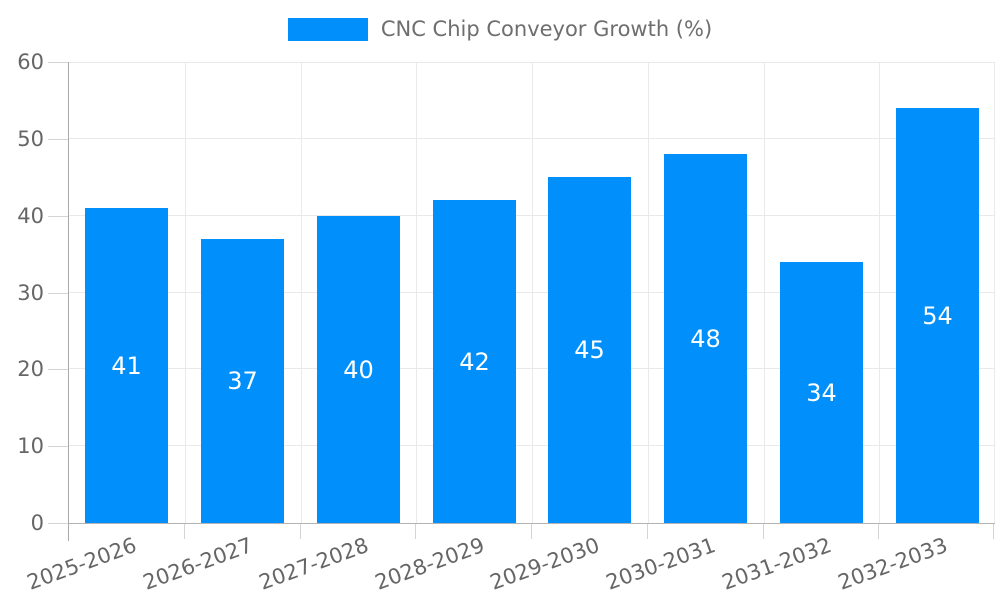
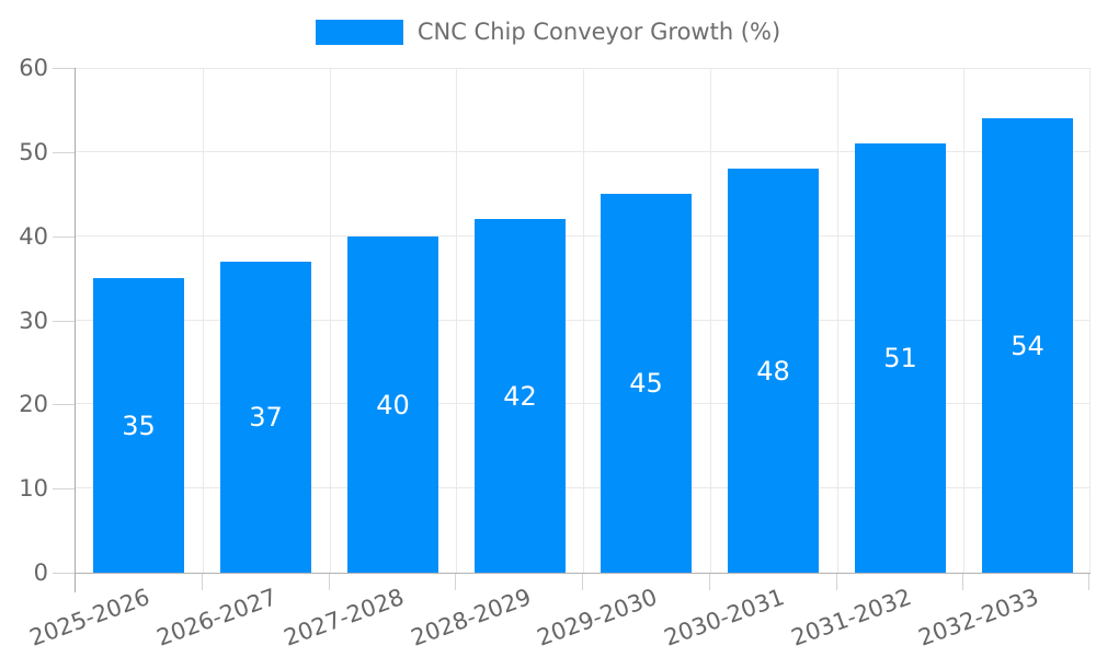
2025-2026: 41 -> 35
2031-2032: 34 -> 51
